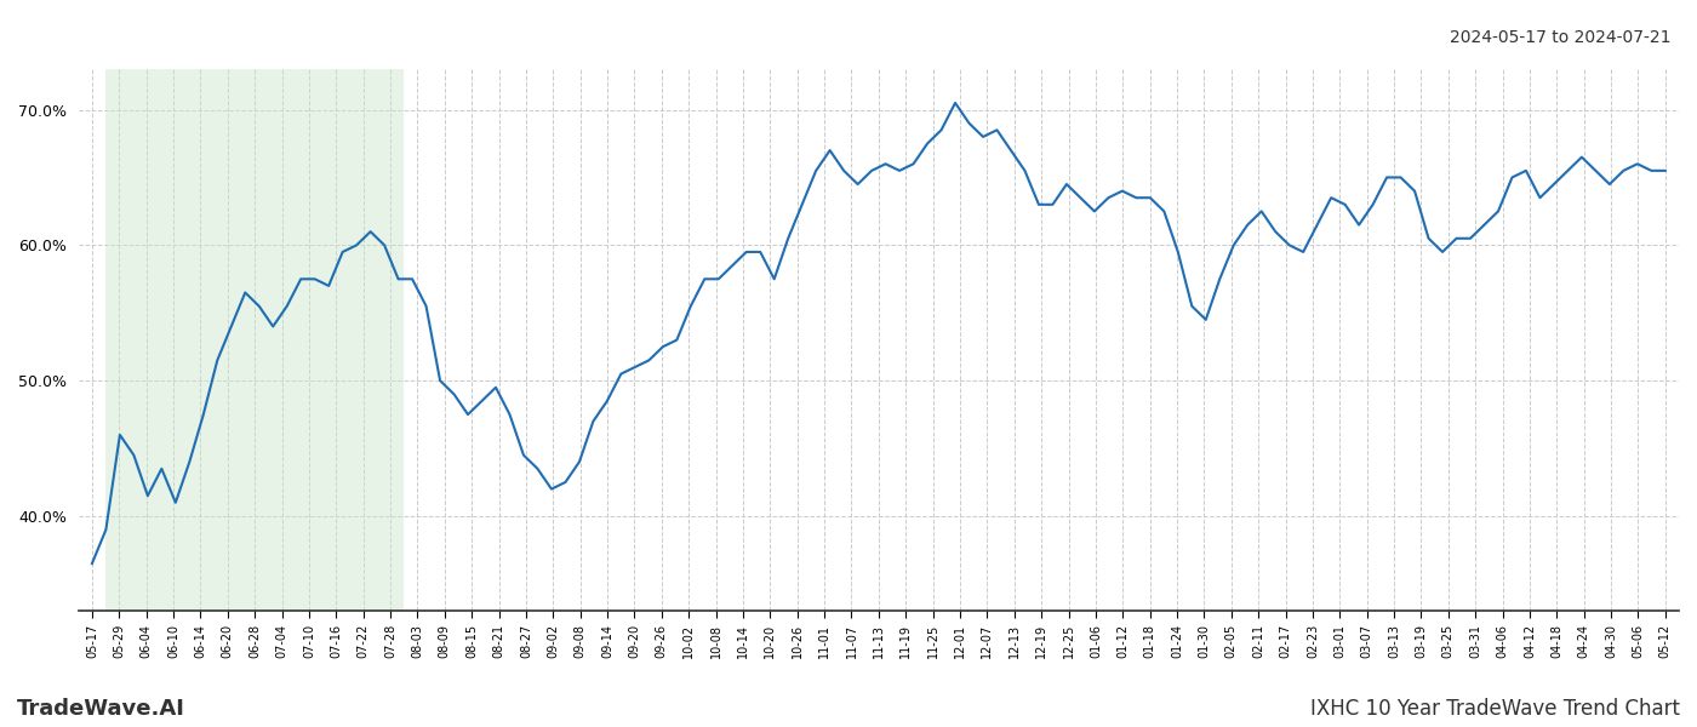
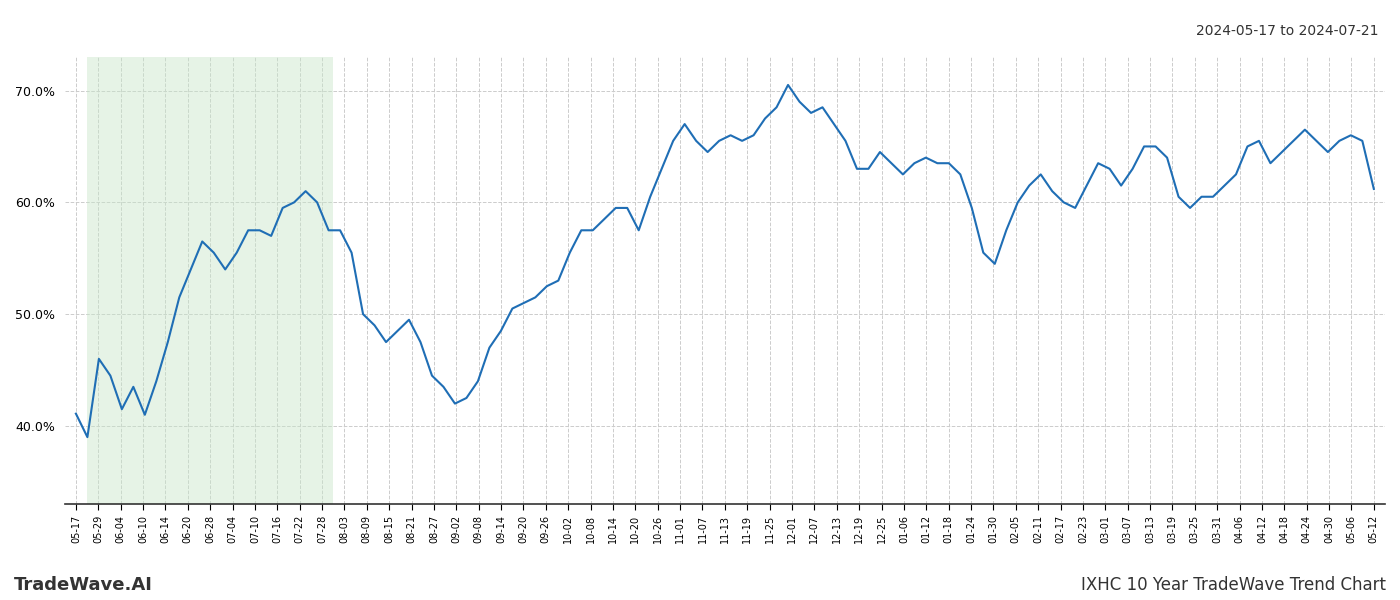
05-17: 36.5% -> 41.1%
05-12: 65.5% -> 61.2%
